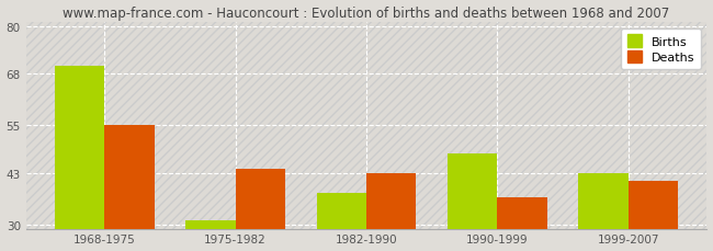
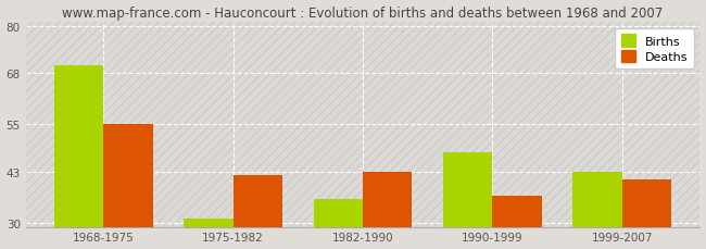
Deaths/1975-1982: 44 -> 42
Births/1982-1990: 38 -> 36
